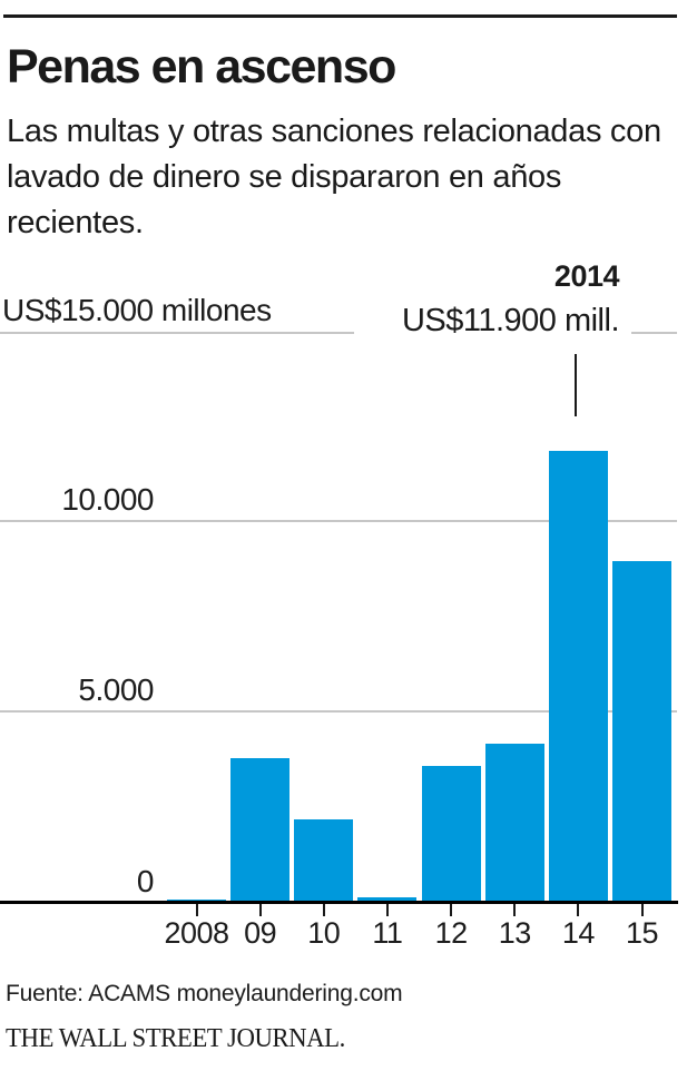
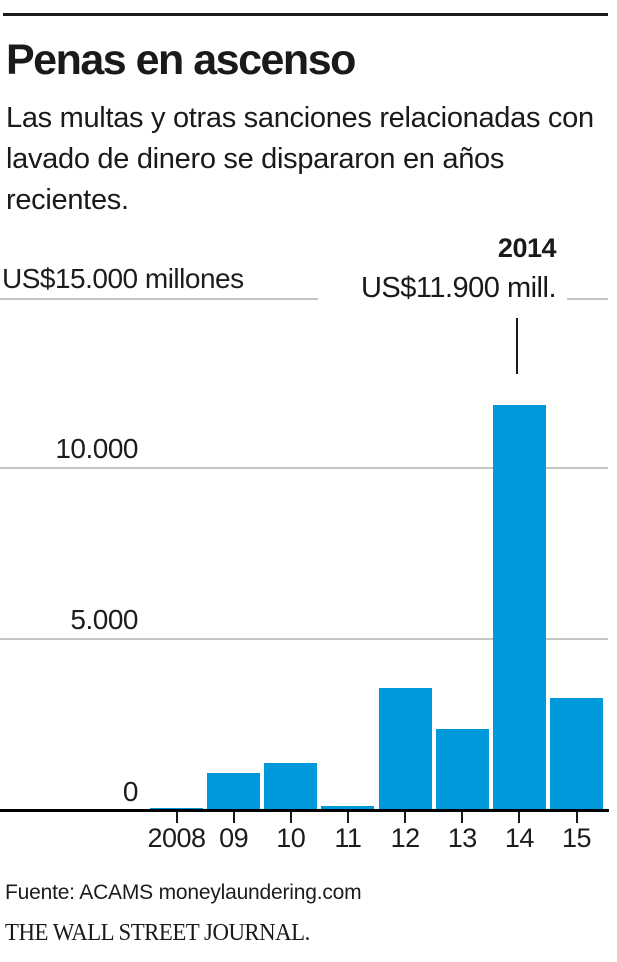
09: 3800 -> 1100
10: 2200 -> 1400
13: 4200 -> 2400
15: 9000 -> 3300
